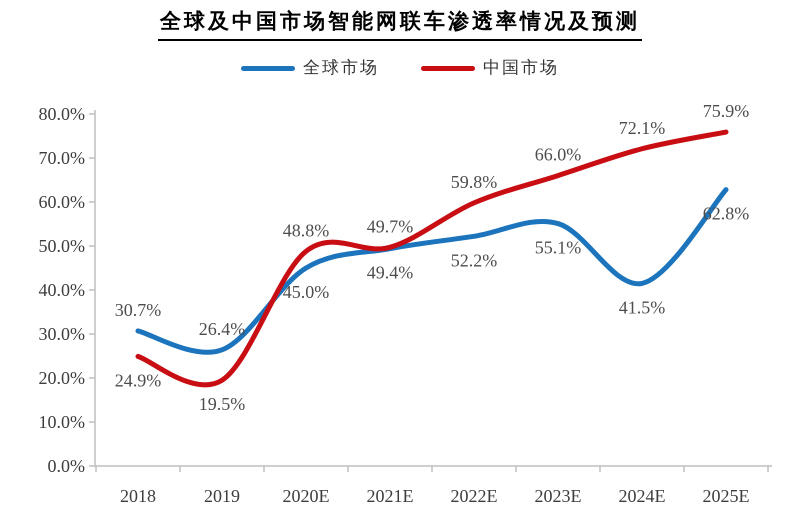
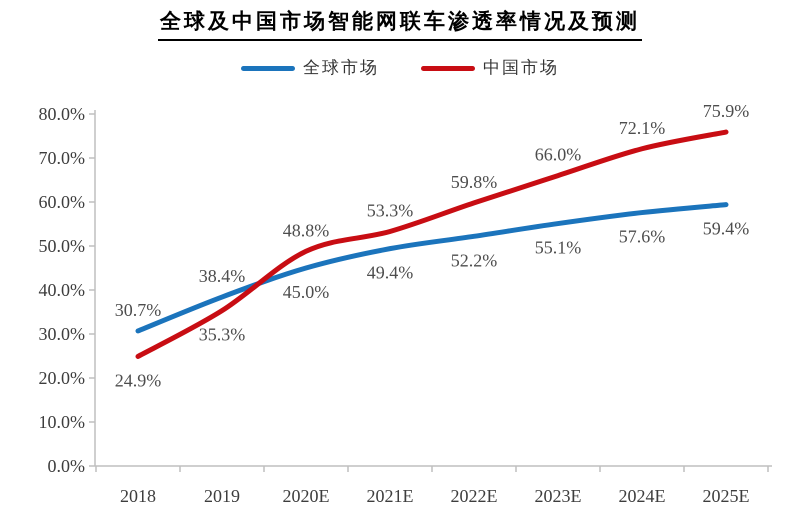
全球市场/2019: 26.4% -> 38.4%
中国市场/2019: 19.5% -> 35.3%
中国市场/2021E: 49.7% -> 53.3%
全球市场/2024E: 41.5% -> 57.6%
全球市场/2025E: 62.8% -> 59.4%
